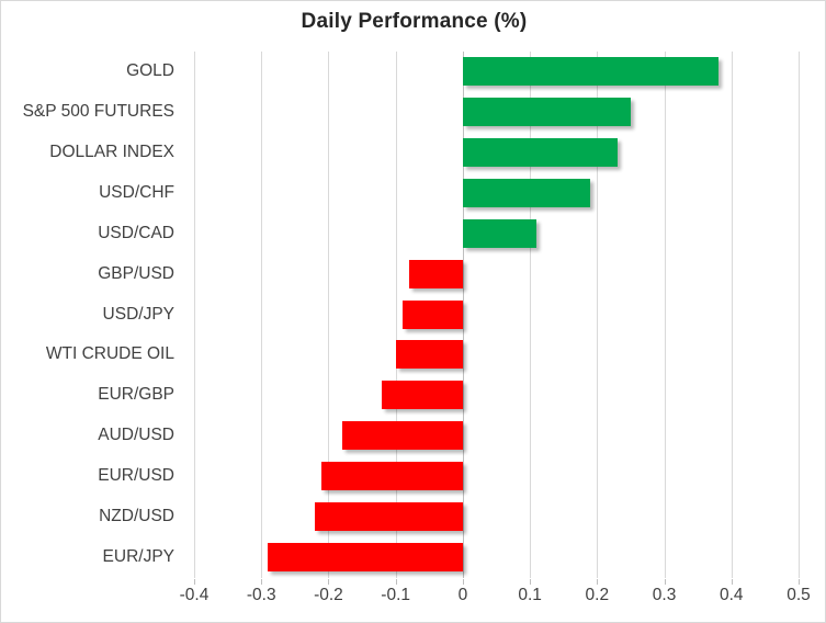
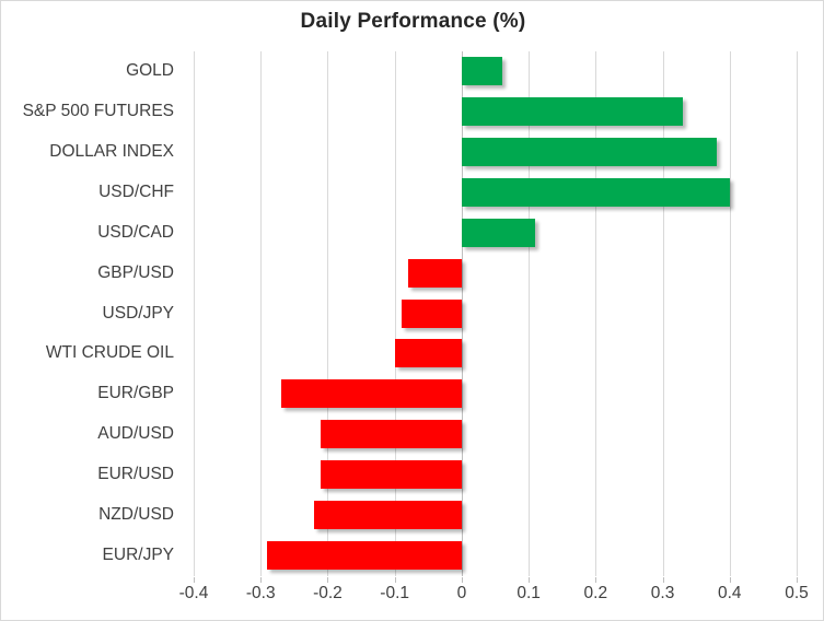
GOLD: 0.38 -> 0.06
S&P 500 FUTURES: 0.25 -> 0.33
DOLLAR INDEX: 0.23 -> 0.38
USD/CHF: 0.19 -> 0.40
EUR/GBP: -0.12 -> -0.27
AUD/USD: -0.18 -> -0.21
